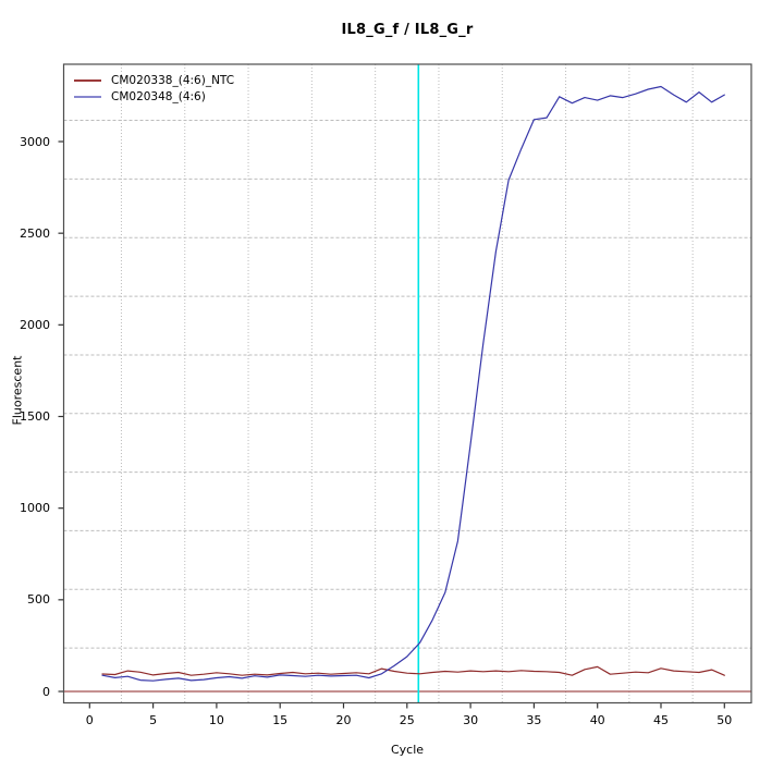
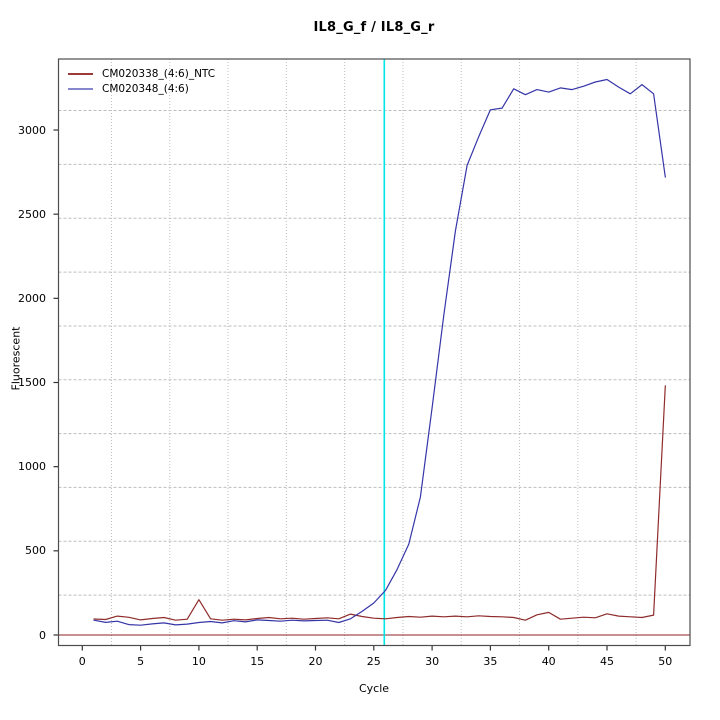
CM020338_(4:6)_NTC/10: 100 -> 210
CM020338_(4:6)_NTC/50: 90 -> 1480
CM020348_(4:6)/50: 3260 -> 2720
